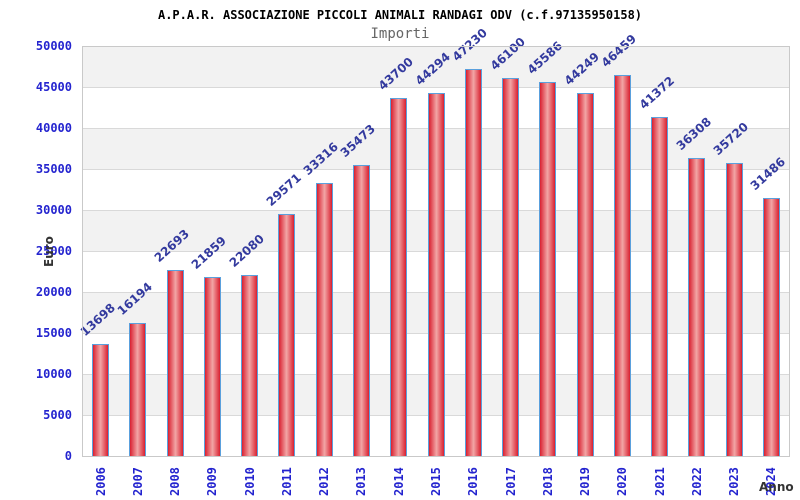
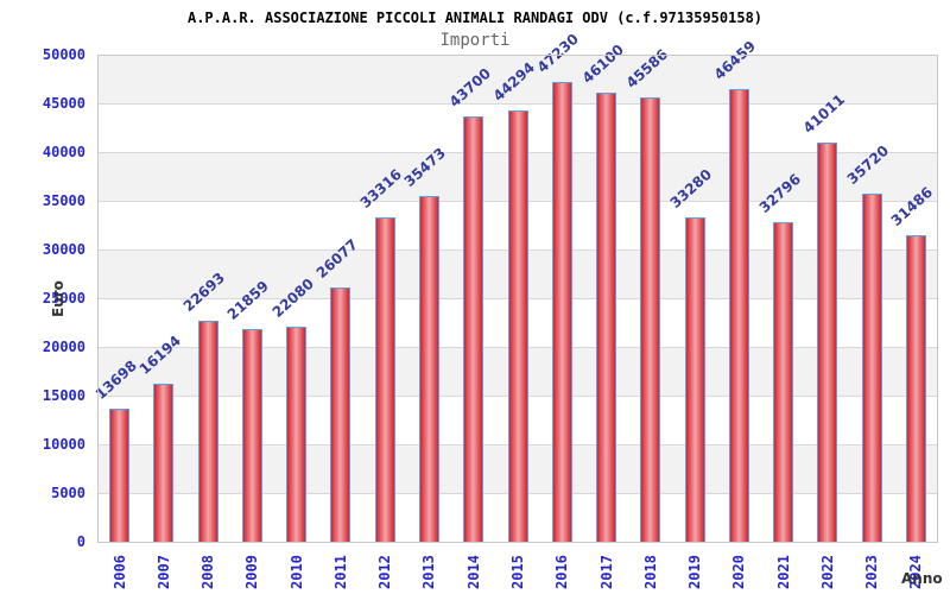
2011: 29571 -> 26077
2019: 44249 -> 33280
2021: 41372 -> 32796
2022: 36308 -> 41011
